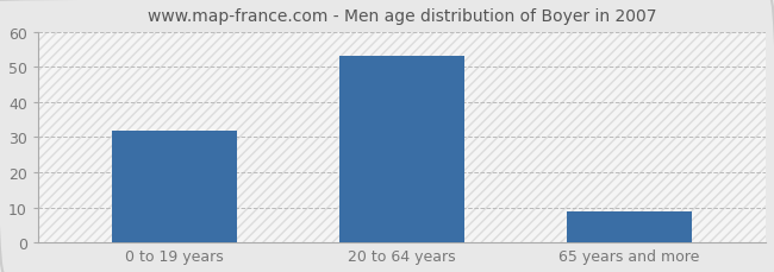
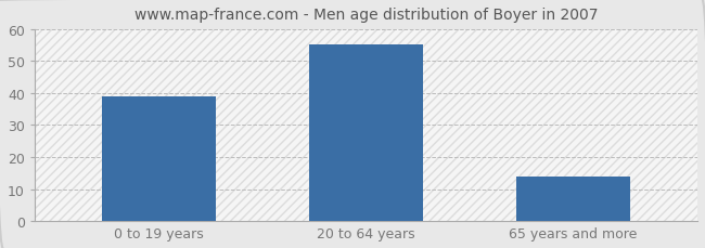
0 to 19 years: 32 -> 39
20 to 64 years: 53 -> 55
65 years and more: 9 -> 14
